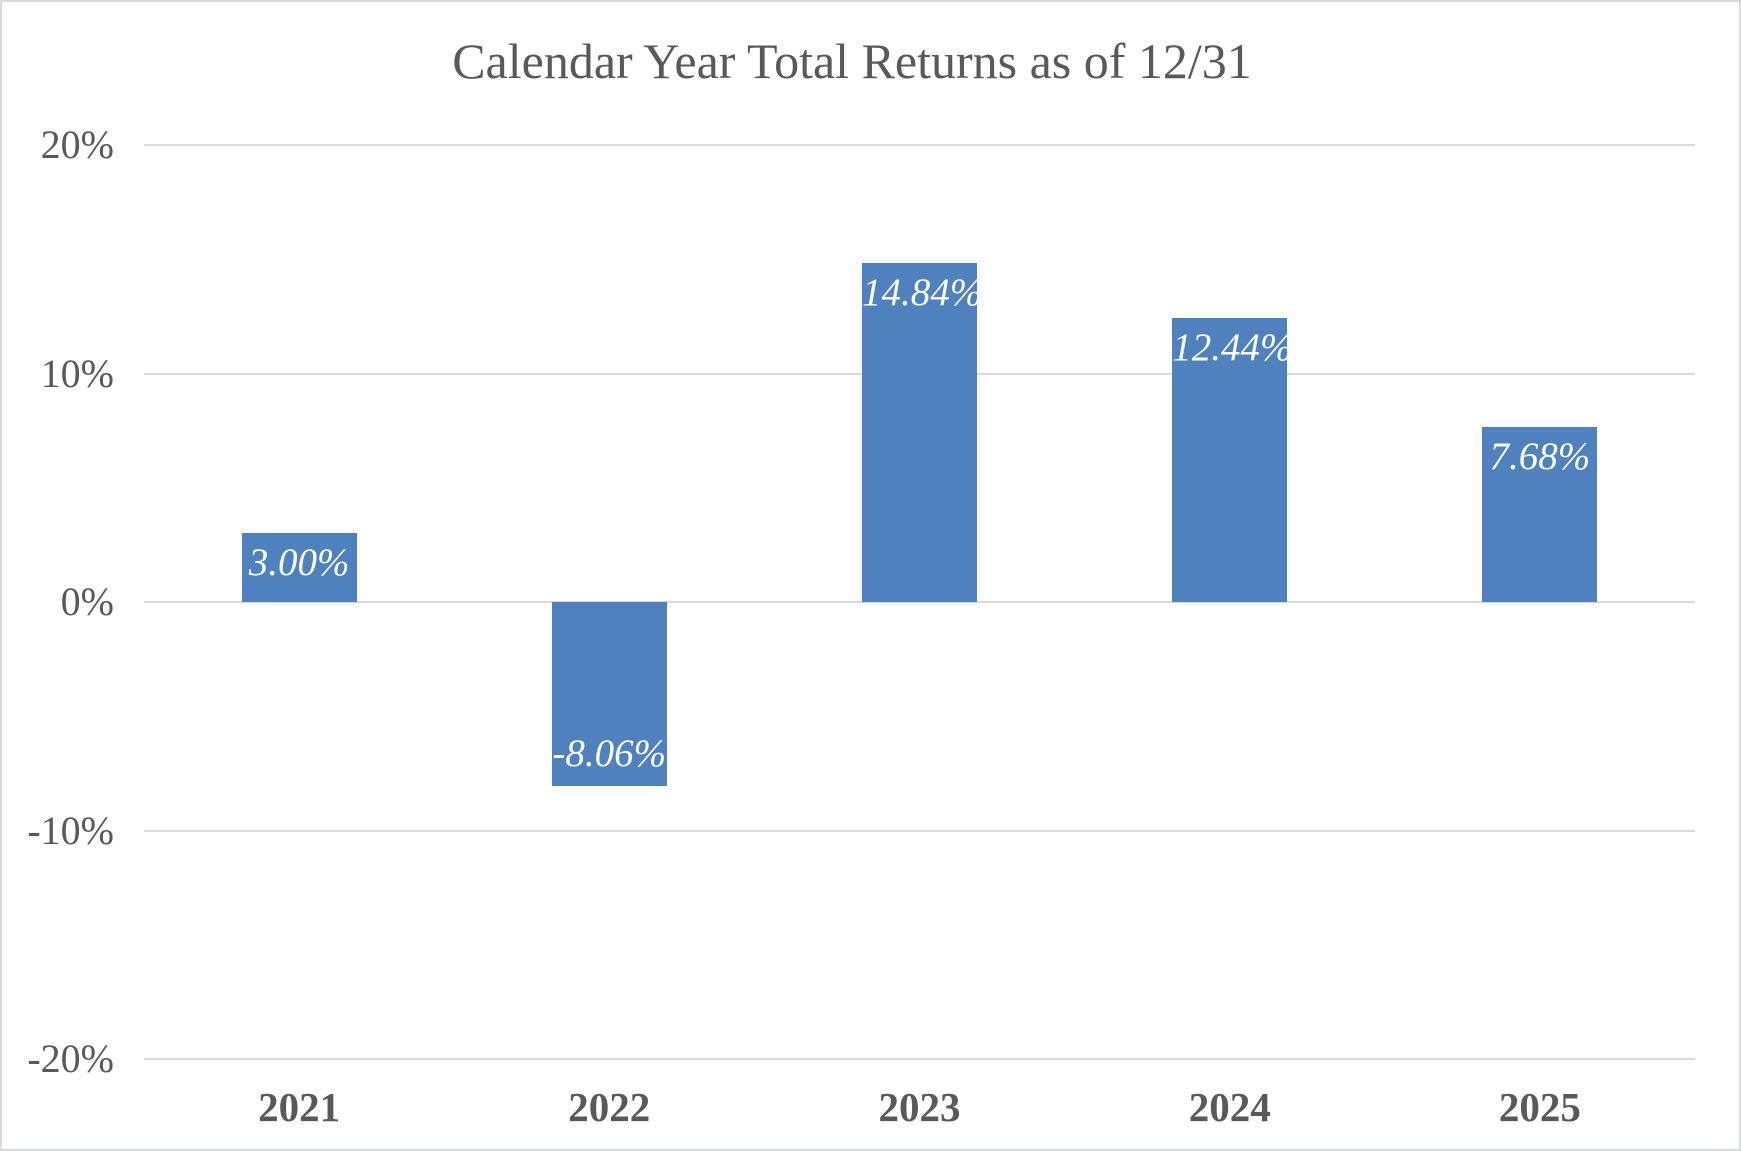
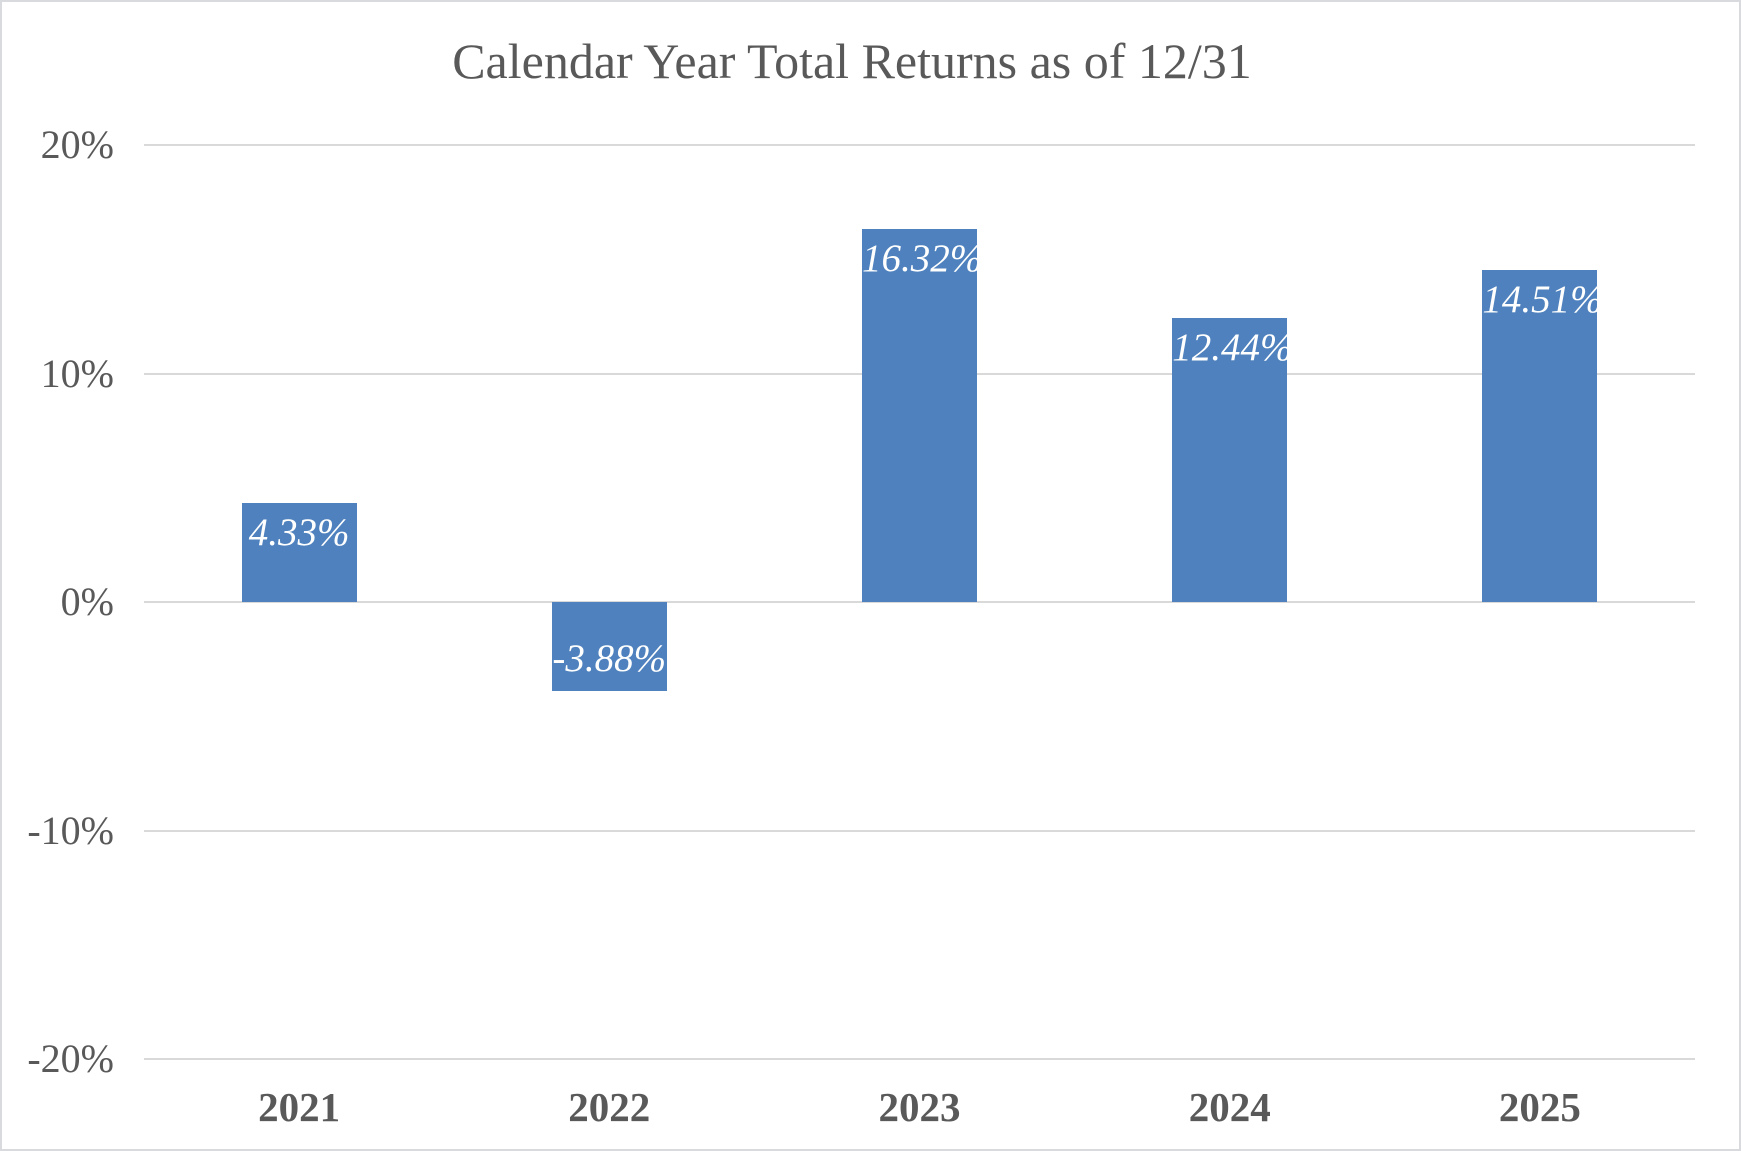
2021: 3.00% -> 4.33%
2022: -8.06% -> -3.88%
2023: 14.84% -> 16.32%
2025: 7.68% -> 14.51%
